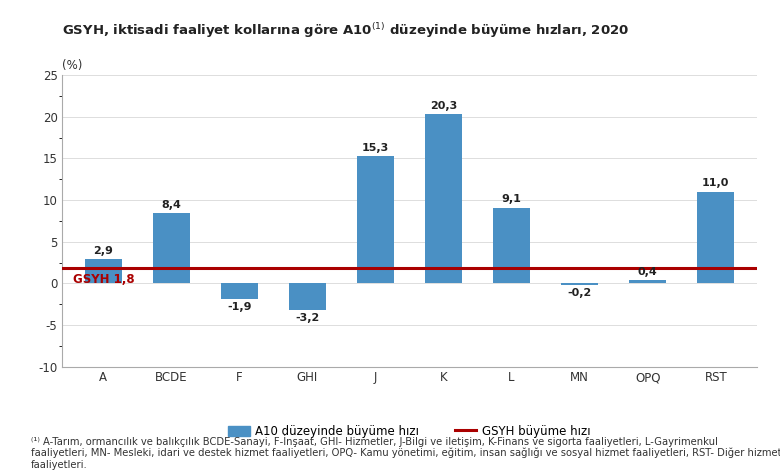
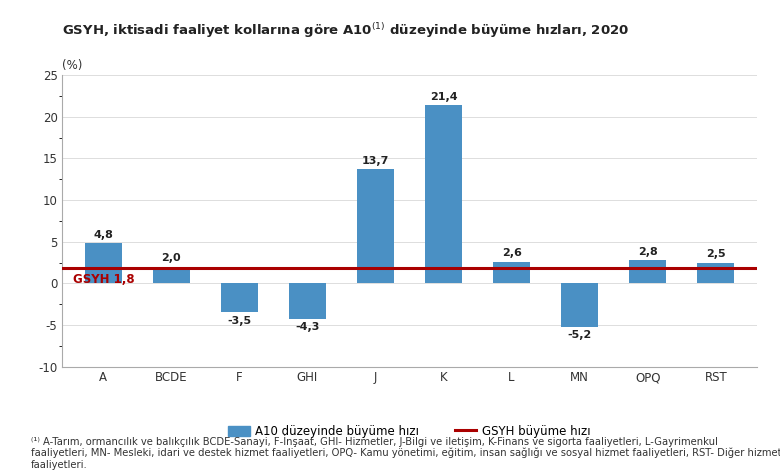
A: 2,9 -> 4,8
BCDE: 8,4 -> 2,0
F: -1,9 -> -3,5
GHI: -3,2 -> -4,3
J: 15,3 -> 13,7
K: 20,3 -> 21,4
L: 9,1 -> 2,6
MN: -0,2 -> -5,2
OPQ: 0,4 -> 2,8
RST: 11,0 -> 2,5
